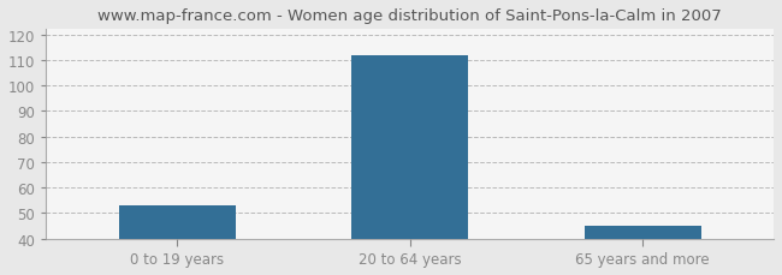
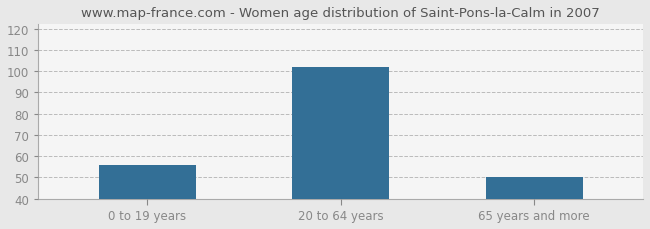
0 to 19 years: 53 -> 56
20 to 64 years: 112 -> 102
65 years and more: 45 -> 50
